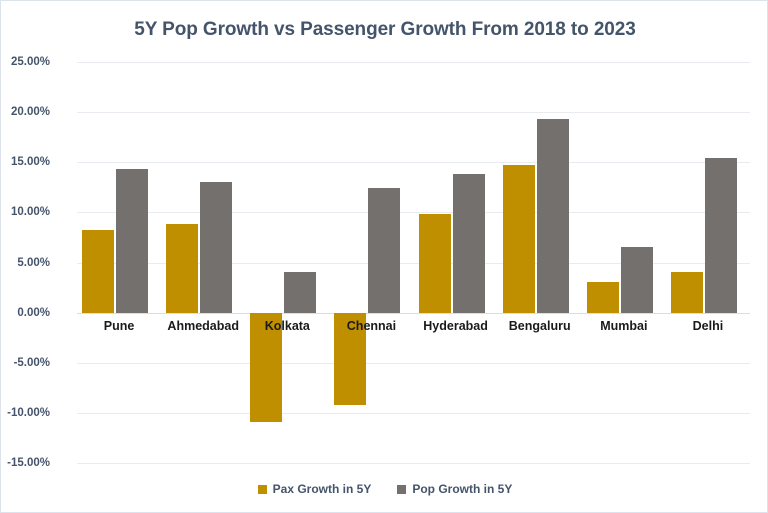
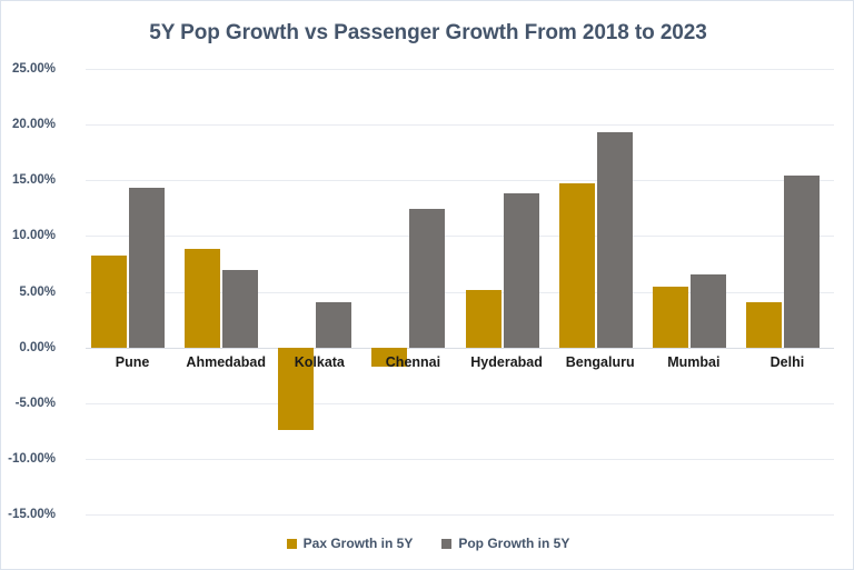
Pop Growth in 5Y/Ahmedabad: 13.0% -> 6.9%
Pax Growth in 5Y/Kolkata: -10.9% -> -7.4%
Pax Growth in 5Y/Chennai: -9.2% -> -1.7%
Pax Growth in 5Y/Hyderabad: 9.8% -> 5.1%
Pax Growth in 5Y/Mumbai: 3.1% -> 5.4%
